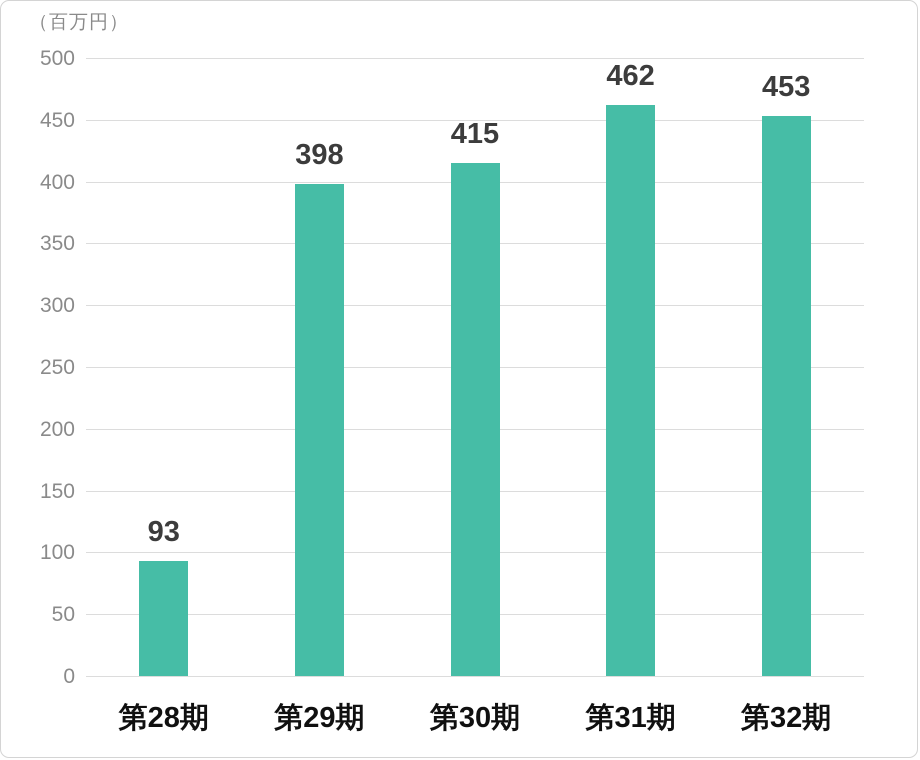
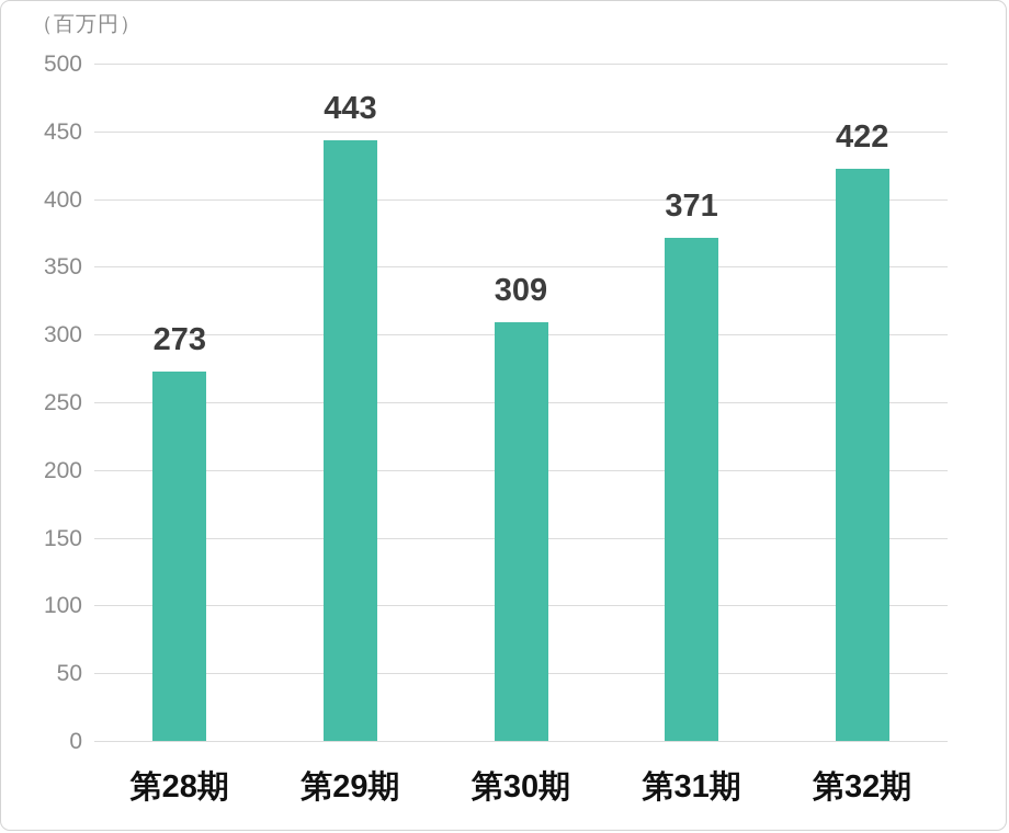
第28期: 93 -> 273
第29期: 398 -> 443
第30期: 415 -> 309
第31期: 462 -> 371
第32期: 453 -> 422
